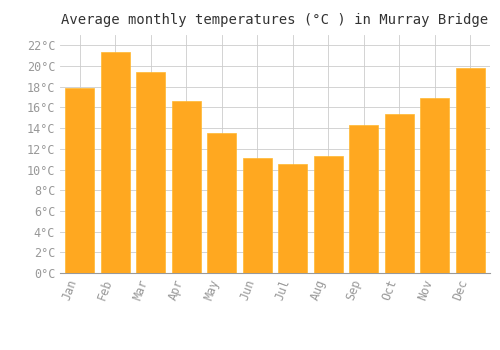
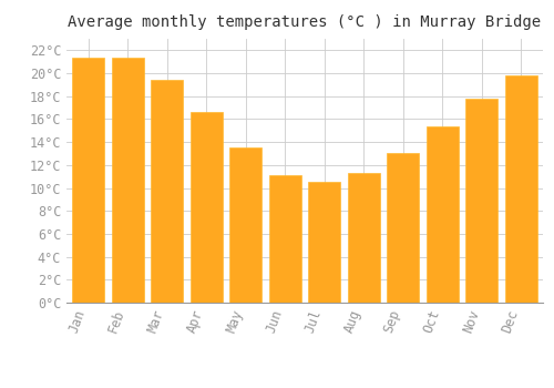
Jan: 17.9°C -> 21.4°C
Sep: 14.3°C -> 13.0°C
Nov: 16.9°C -> 17.8°C
